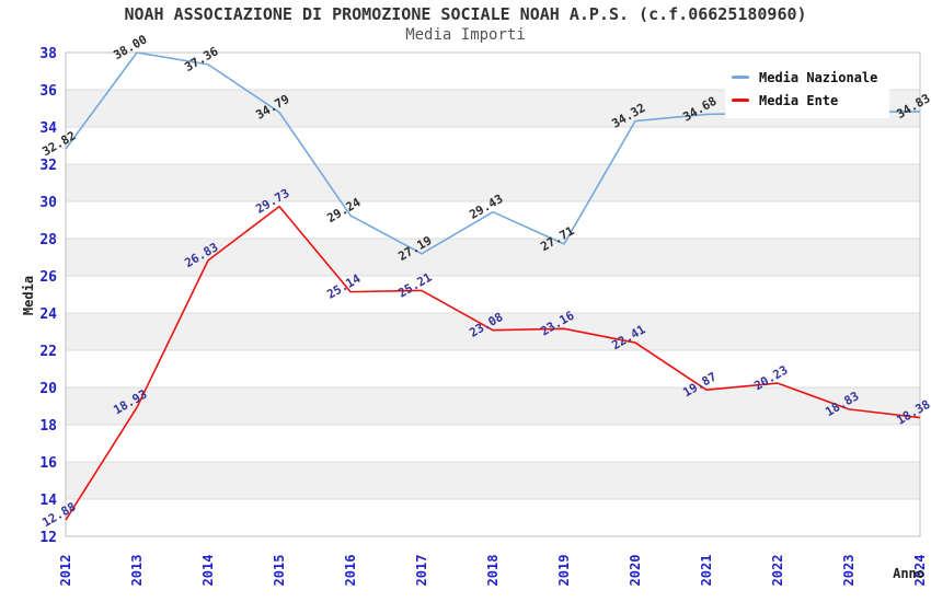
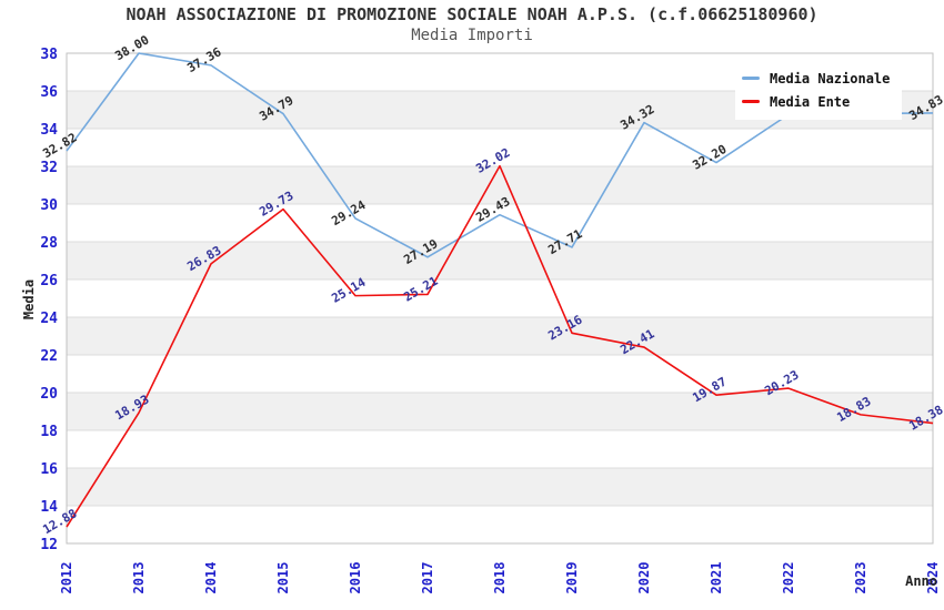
Media Ente/2018: 23.08 -> 32.02
Media Nazionale/2021: 34.68 -> 32.20
